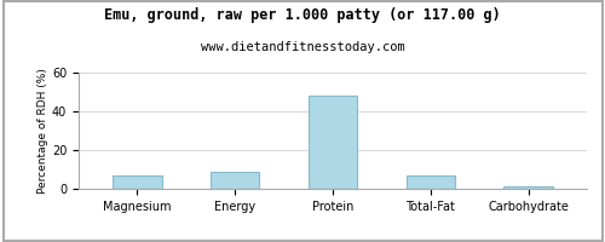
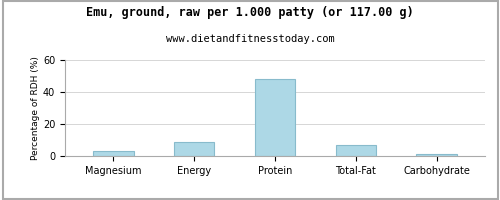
Magnesium: 7 -> 3
